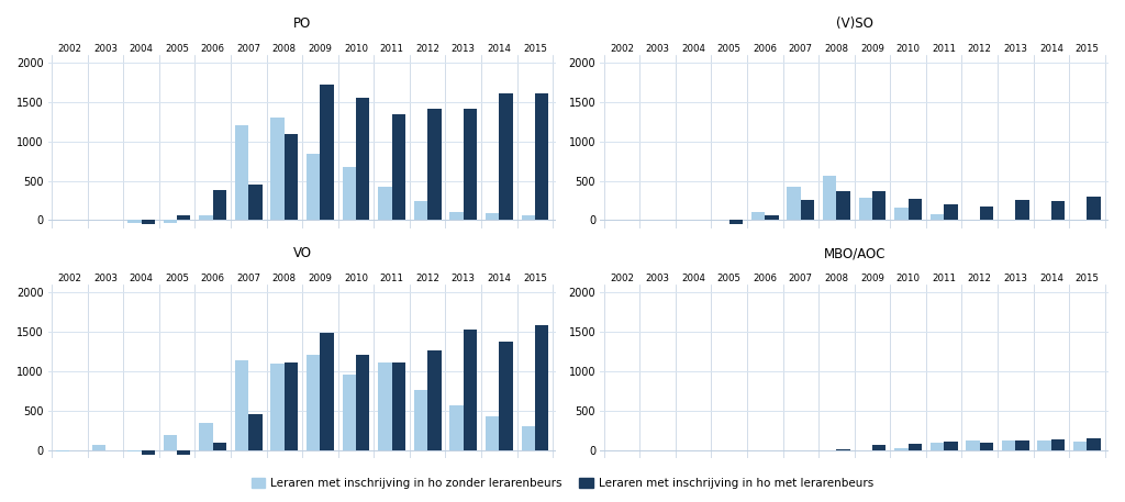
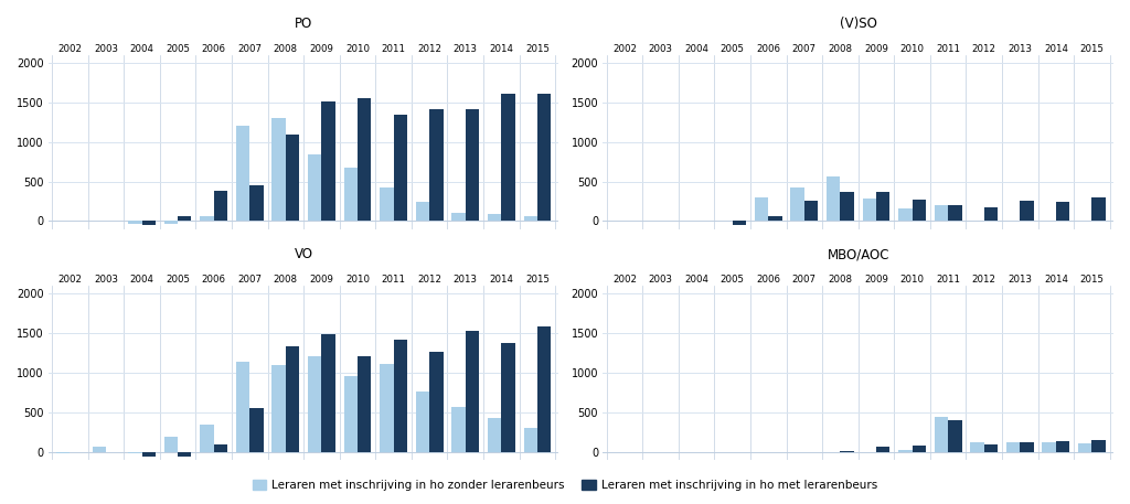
PO/Leraren met inschrijving in ho met lerarenbeurs/2009: 1720 -> 1520
(V)SO/Leraren met inschrijving in ho zonder lerarenbeurs/2006: 100 -> 300
(V)SO/Leraren met inschrijving in ho zonder lerarenbeurs/2011: 80 -> 200
VO/Leraren met inschrijving in ho met lerarenbeurs/2007: 450 -> 560
VO/Leraren met inschrijving in ho met lerarenbeurs/2008: 1120 -> 1340
VO/Leraren met inschrijving in ho met lerarenbeurs/2011: 1120 -> 1420
MBO/AOC/Leraren met inschrijving in ho zonder lerarenbeurs/2011: 90 -> 440
MBO/AOC/Leraren met inschrijving in ho met lerarenbeurs/2011: 100 -> 400
